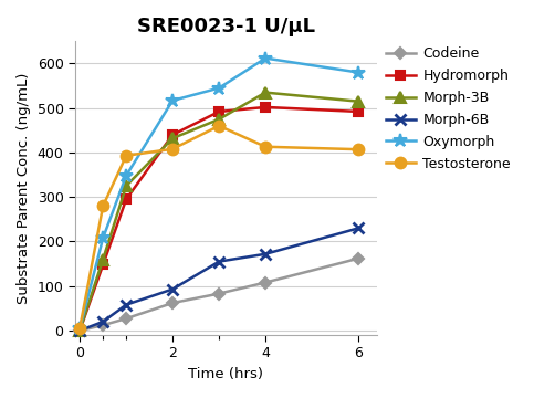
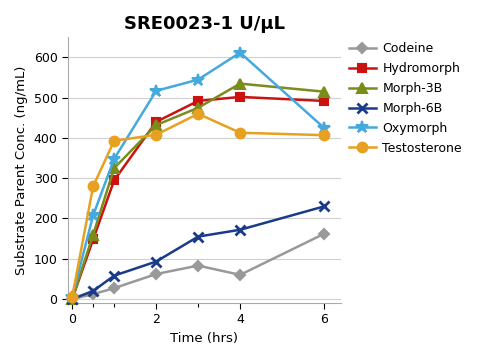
Codeine/4: 108 -> 60
Oxymorph/6: 580 -> 425
